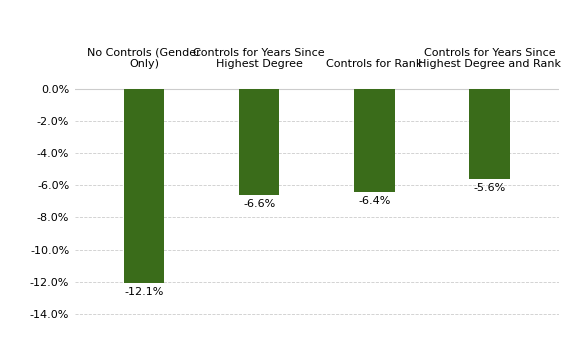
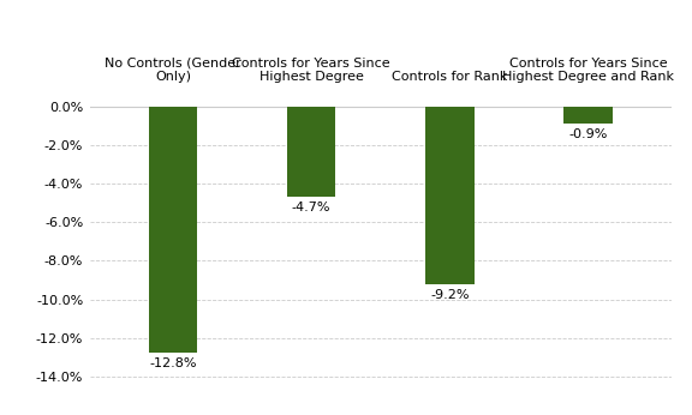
No Controls (Gender Only): -12.1% -> -12.8%
Controls for Years Since Highest Degree: -6.6% -> -4.7%
Controls for Rank: -6.4% -> -9.2%
Controls for Years Since Highest Degree and Rank: -5.6% -> -0.9%
